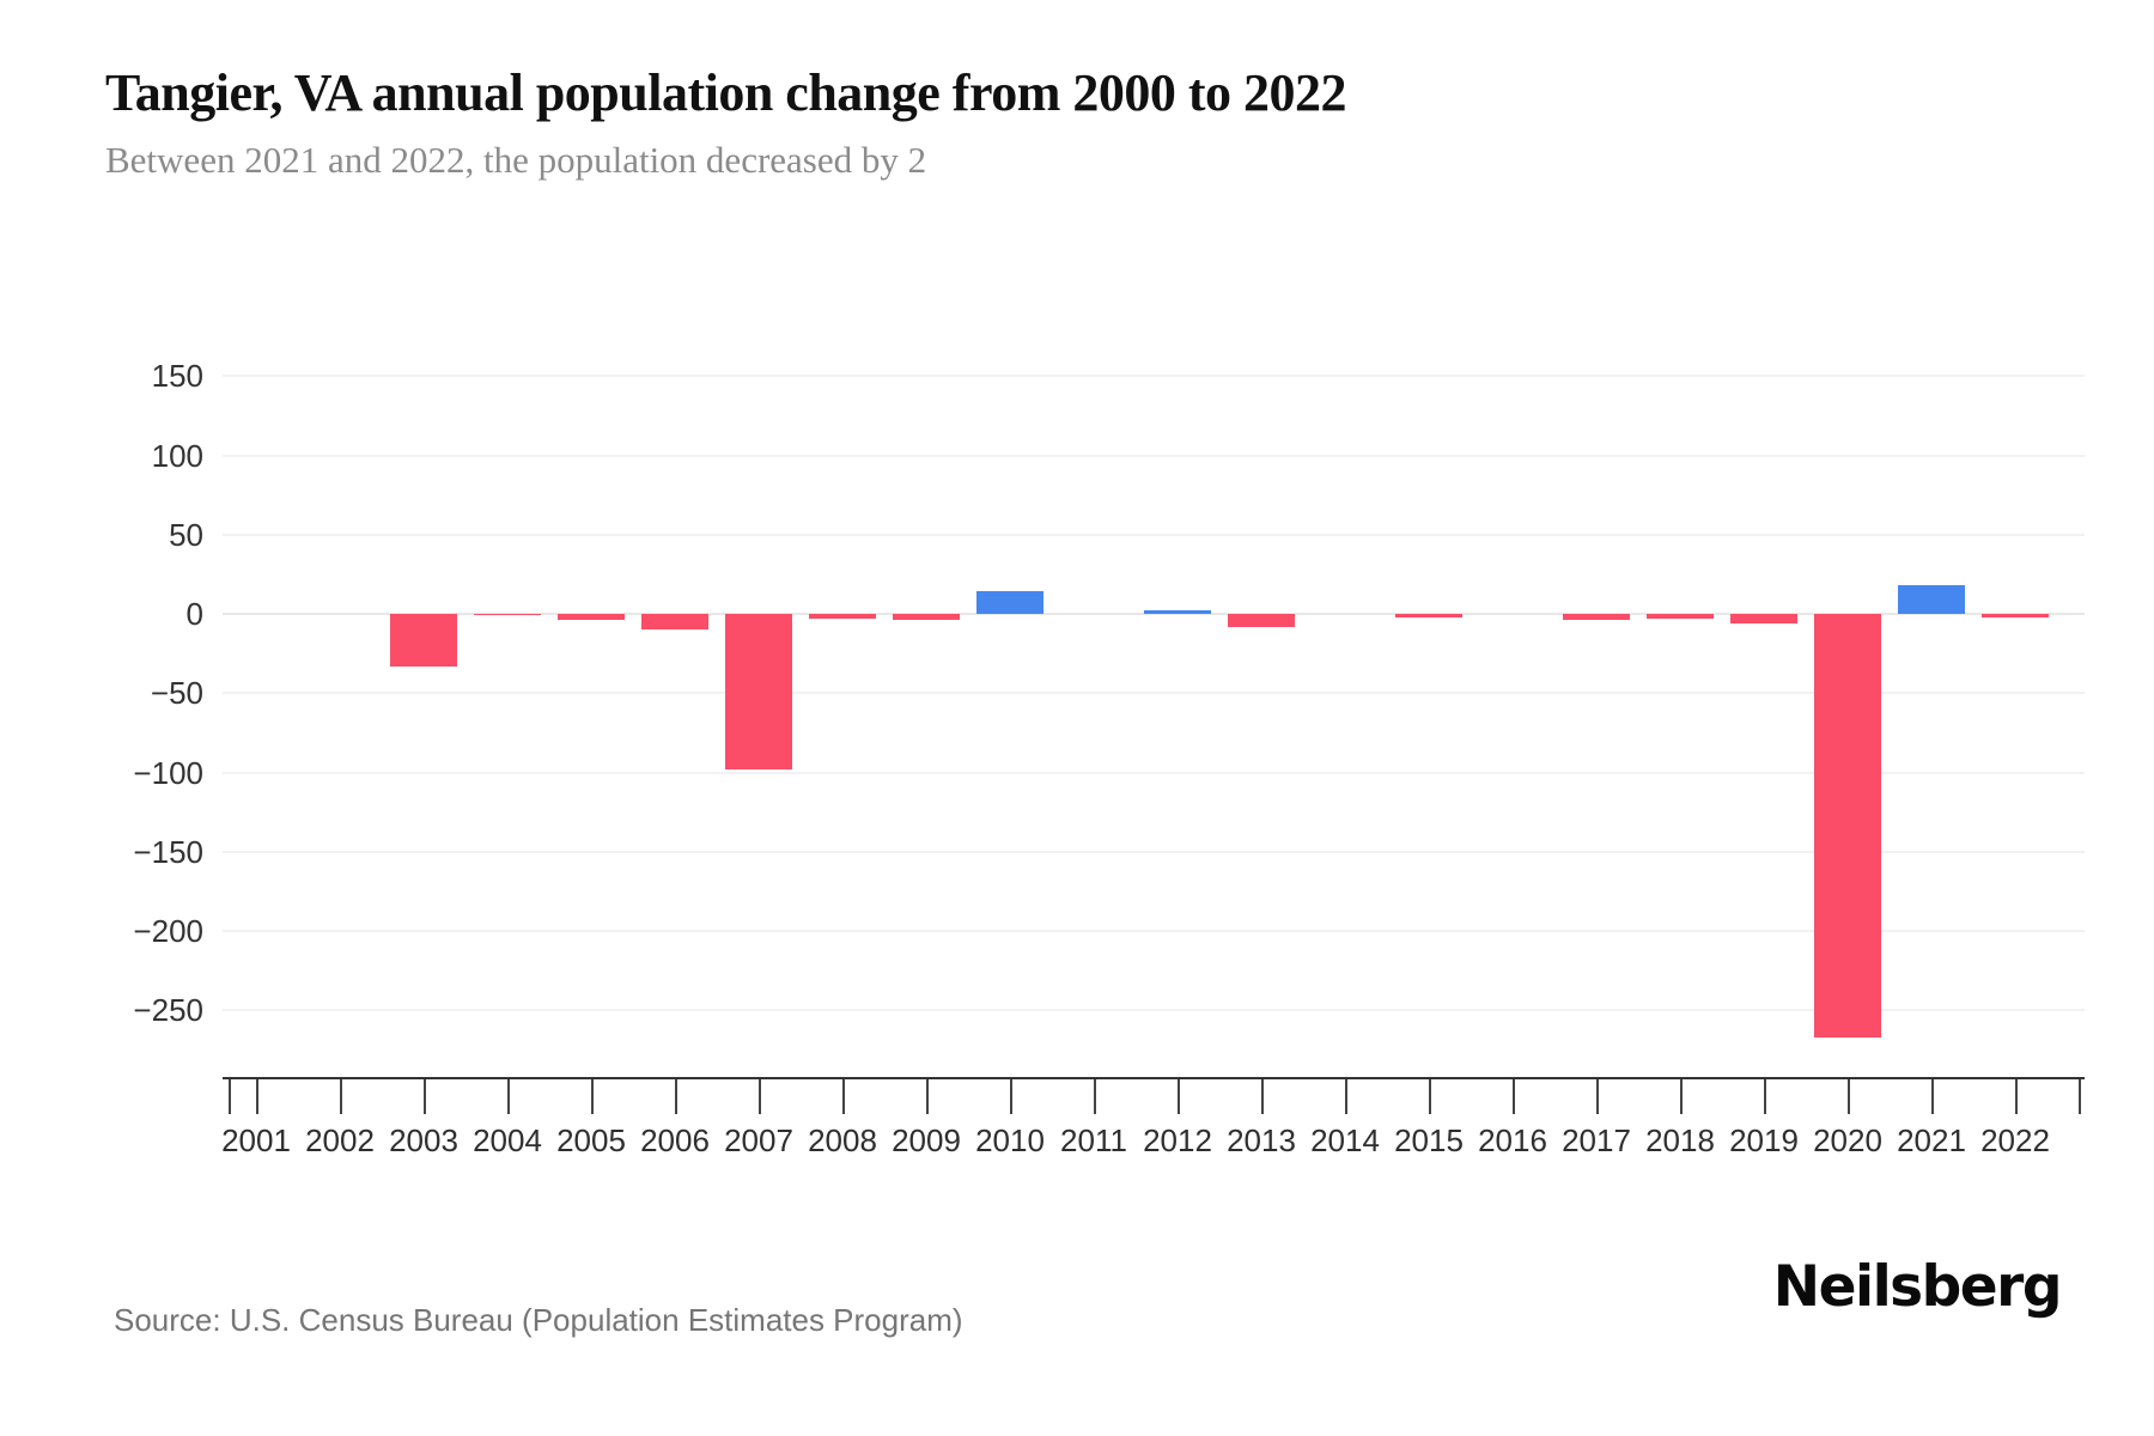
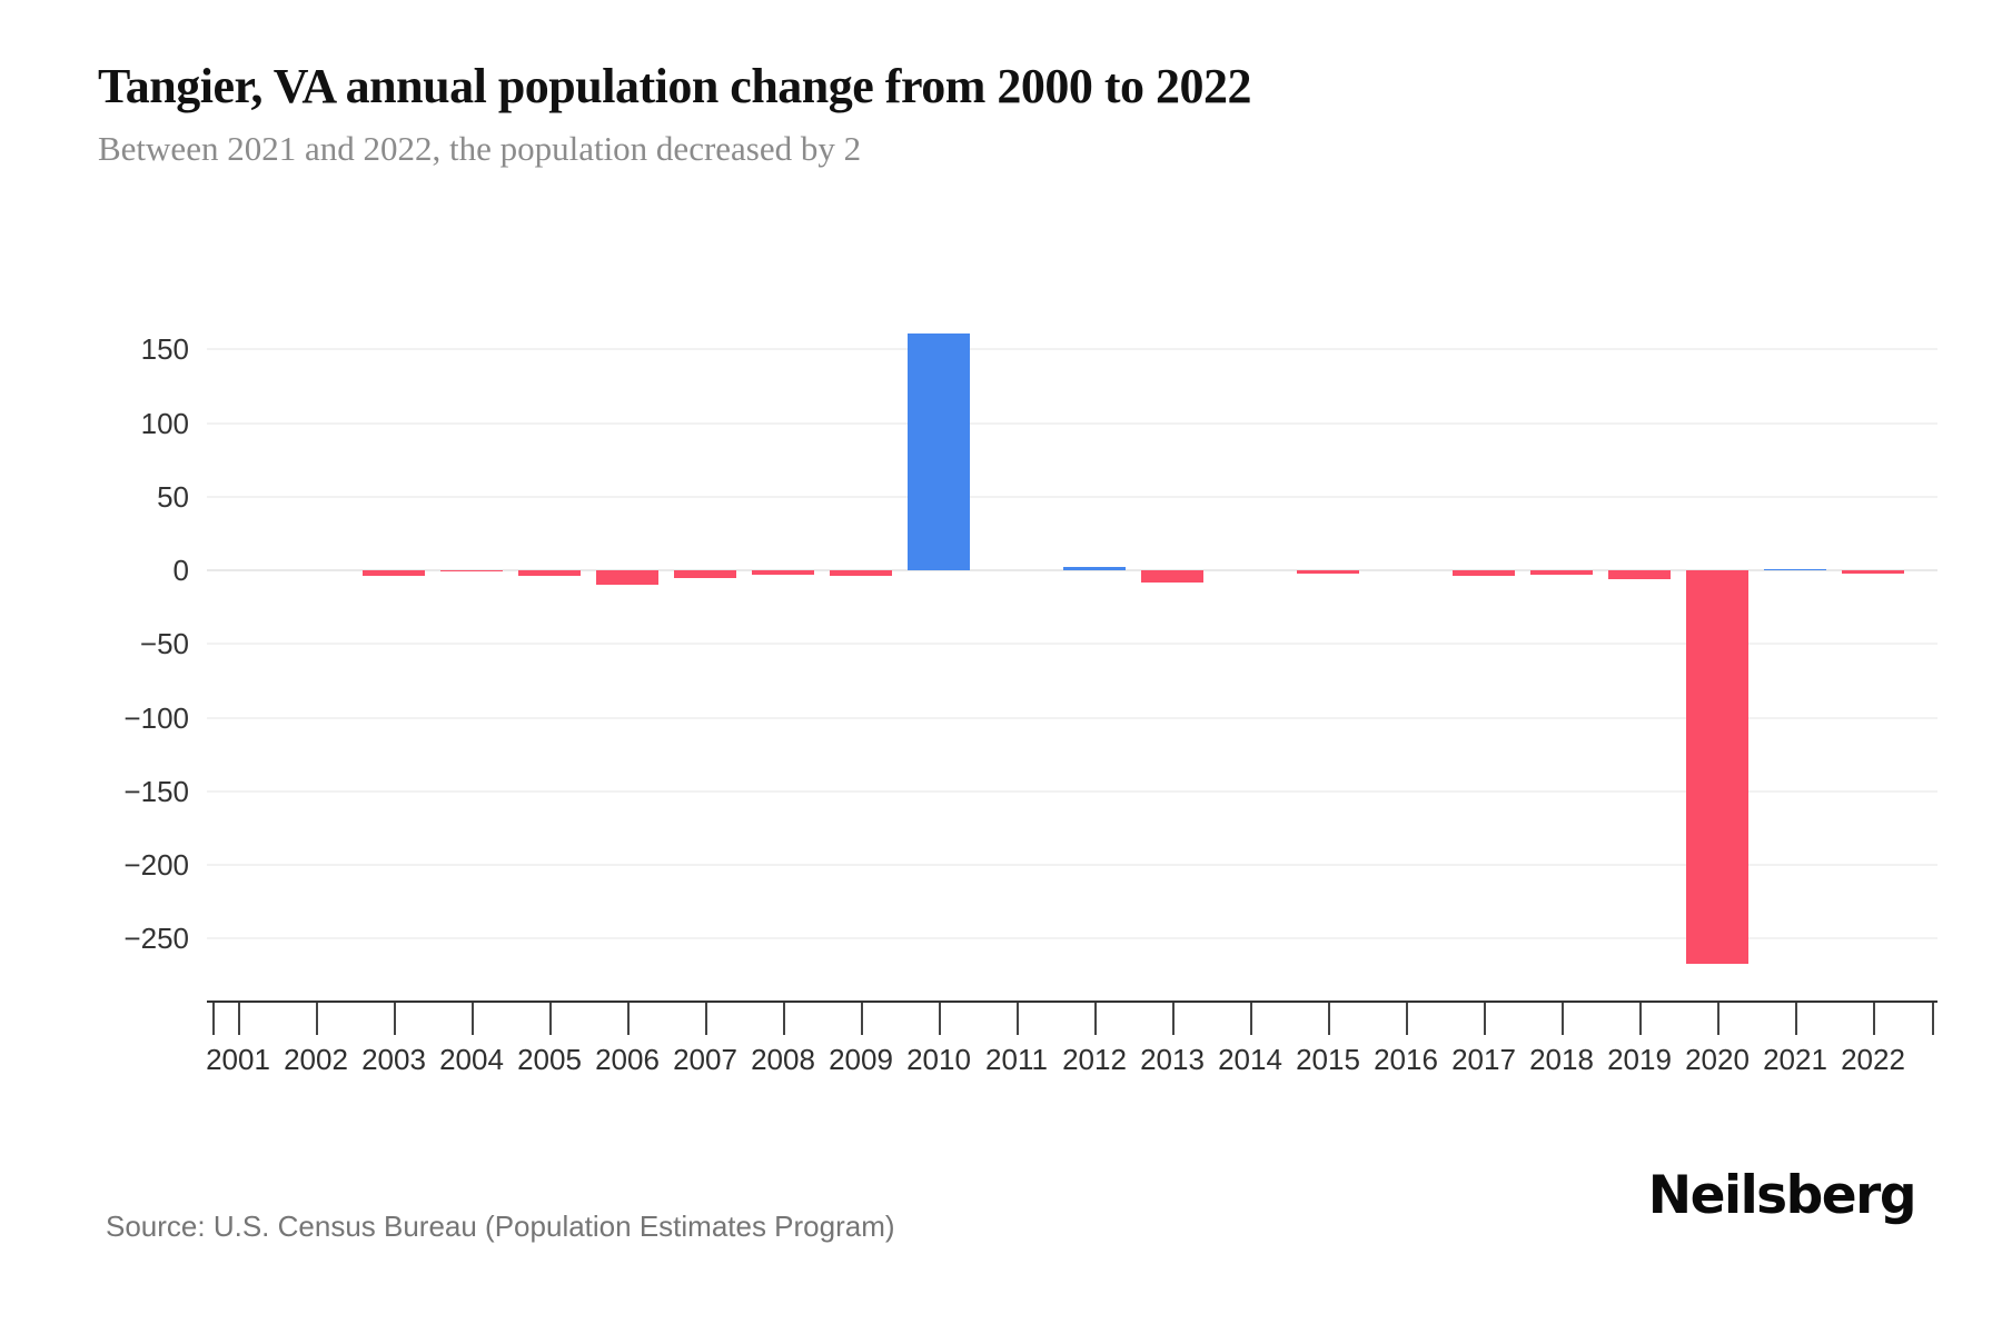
2003: -33 -> -4
2007: -98 -> -5
2010: 14 -> 161
2021: 18 -> 1
